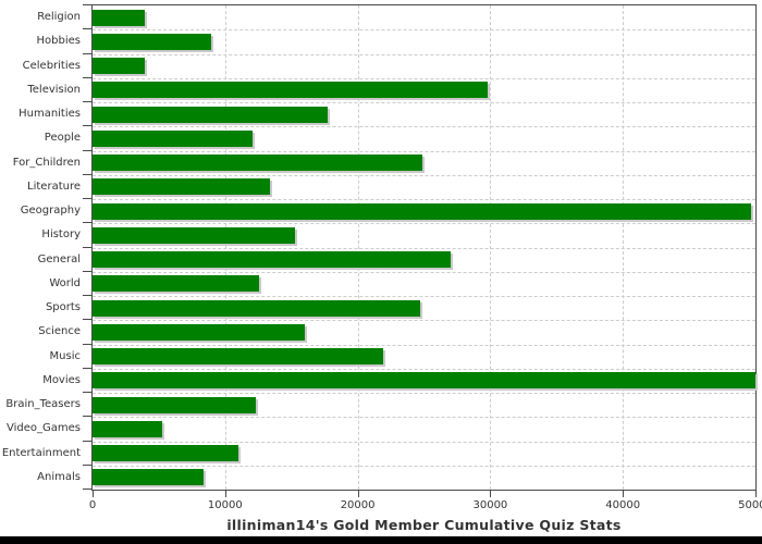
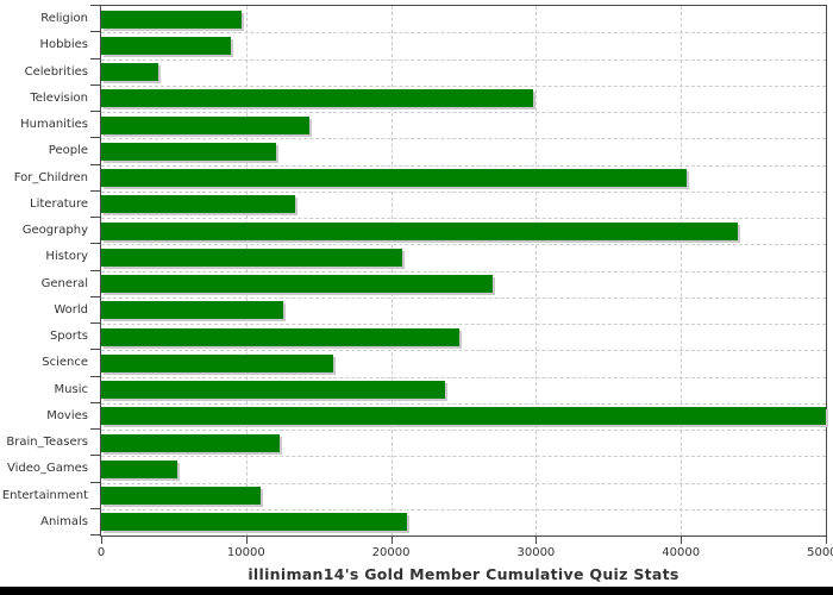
Religion: 4000 -> 9700
Humanities: 17700 -> 14400
For_Children: 24900 -> 40400
Geography: 49600 -> 43900
History: 15300 -> 20800
Music: 21900 -> 23700
Animals: 8400 -> 21100
